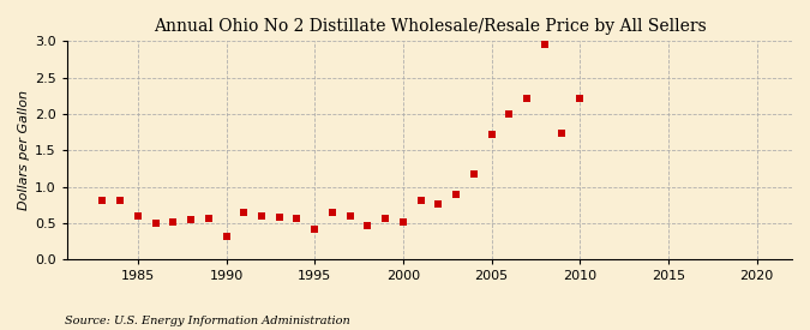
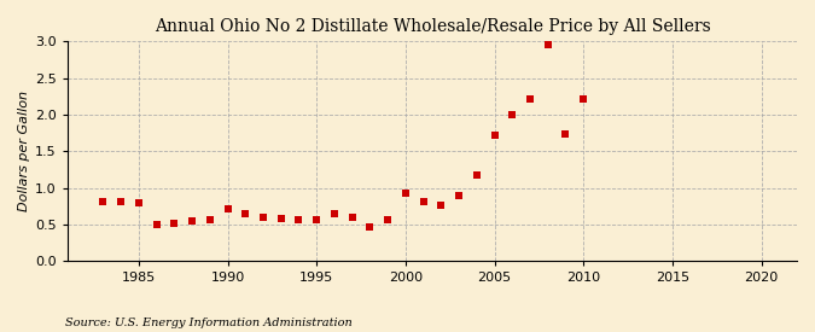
1985: 0.60 -> 0.80
1990: 0.32 -> 0.72
1995: 0.42 -> 0.57
2000: 0.52 -> 0.93
